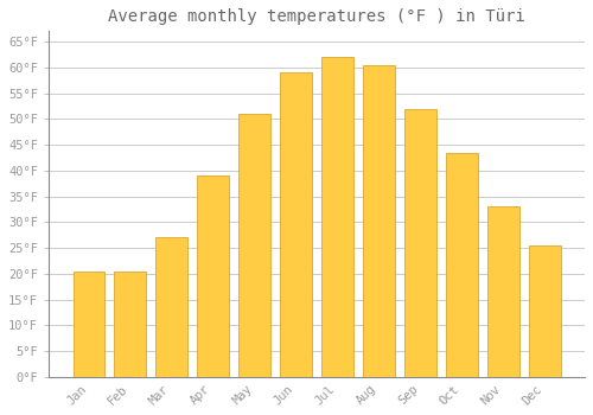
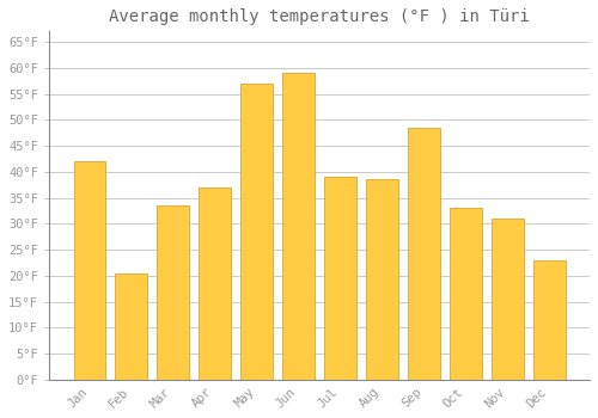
Jan: 20.5°F -> 42.0°F
Mar: 27.0°F -> 33.5°F
Apr: 39.0°F -> 37.0°F
May: 51.0°F -> 57.0°F
Jul: 62.0°F -> 39.0°F
Aug: 60.5°F -> 38.5°F
Sep: 52.0°F -> 48.5°F
Oct: 43.5°F -> 33.0°F
Nov: 33.0°F -> 31.0°F
Dec: 25.5°F -> 23.0°F
